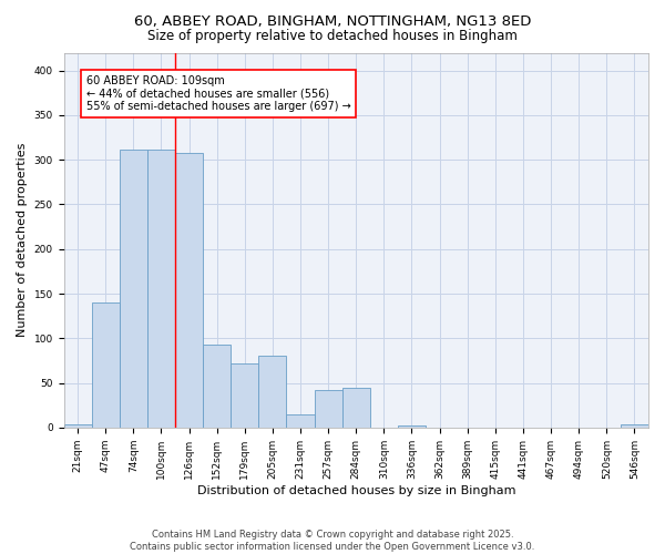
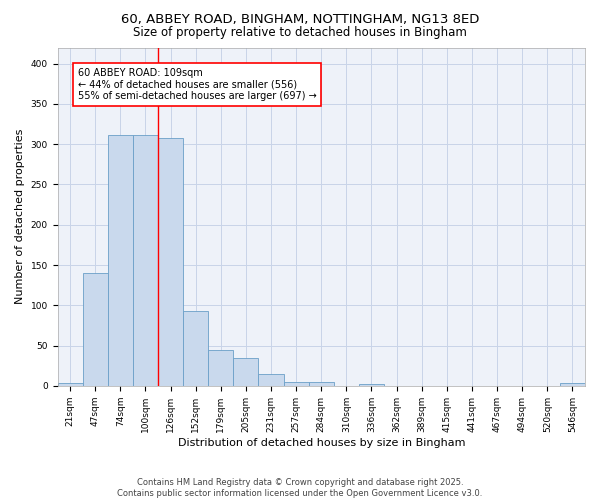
179sqm: 72 -> 45
205sqm: 80 -> 35
257sqm: 42 -> 5
284sqm: 44 -> 5
